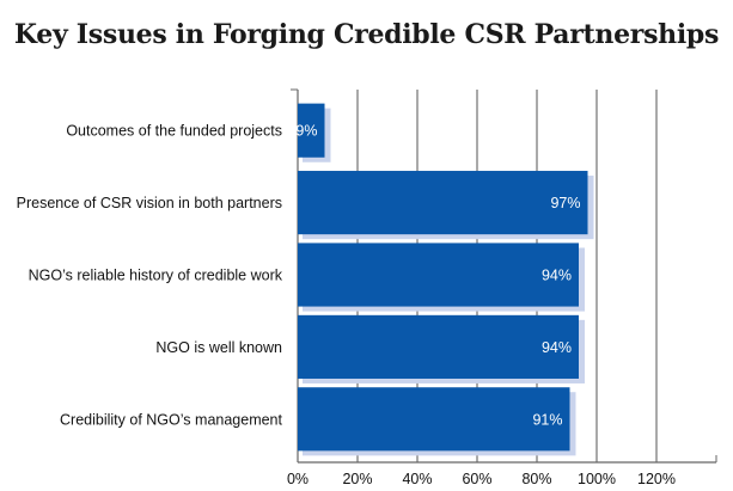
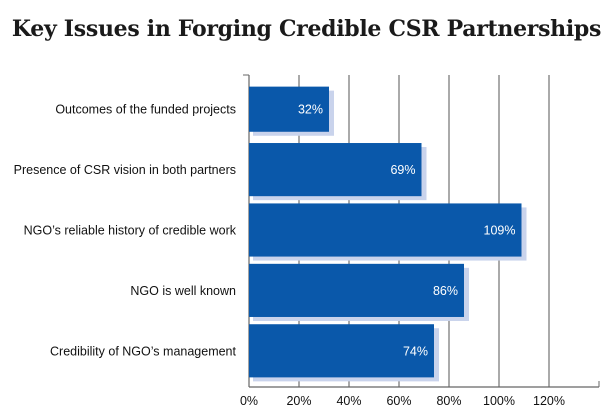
Outcomes of the funded projects: 9% -> 32%
Presence of CSR vision in both partners: 97% -> 69%
NGO’s reliable history of credible work: 94% -> 109%
NGO is well known: 94% -> 86%
Credibility of NGO’s management: 91% -> 74%
